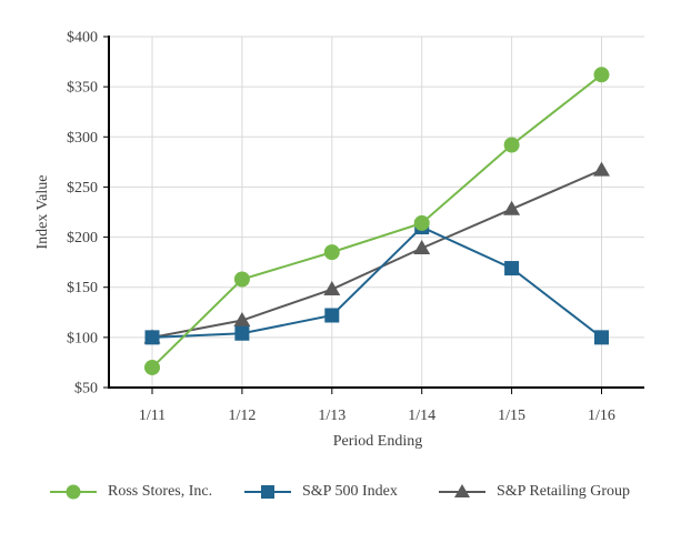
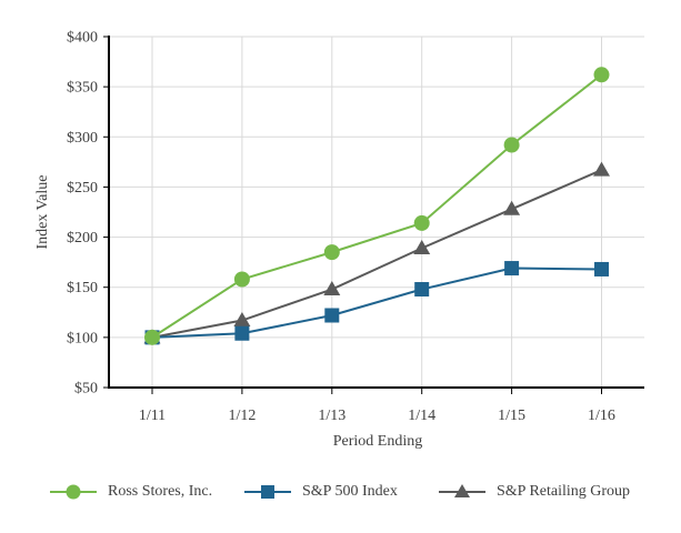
Ross Stores, Inc./1/11: $70 -> $100
S&P 500 Index/1/14: $210 -> $150
S&P 500 Index/1/16: $100 -> $170
